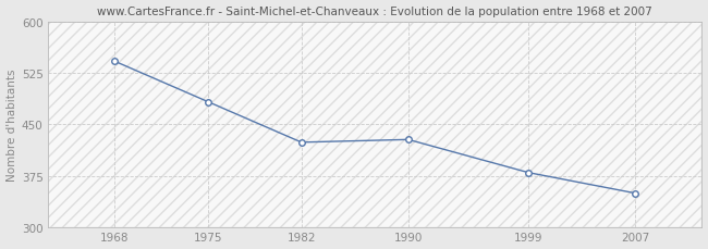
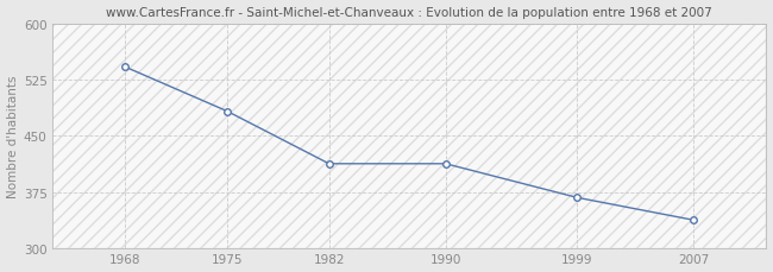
1982: 424 -> 413
1990: 428 -> 413
1999: 380 -> 368
2007: 350 -> 338
